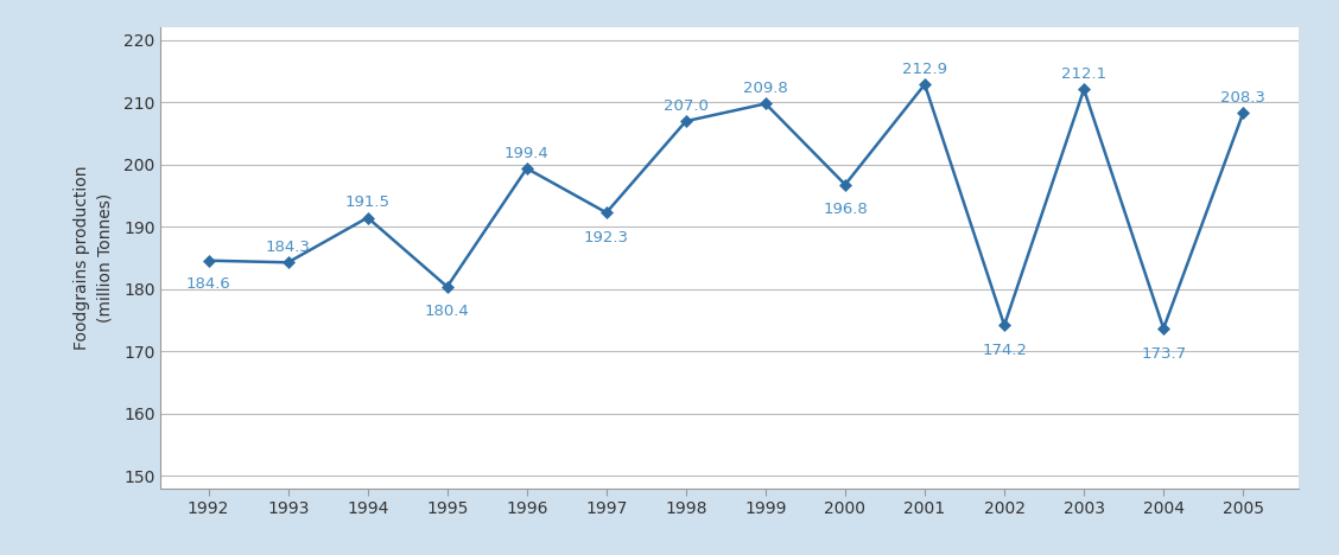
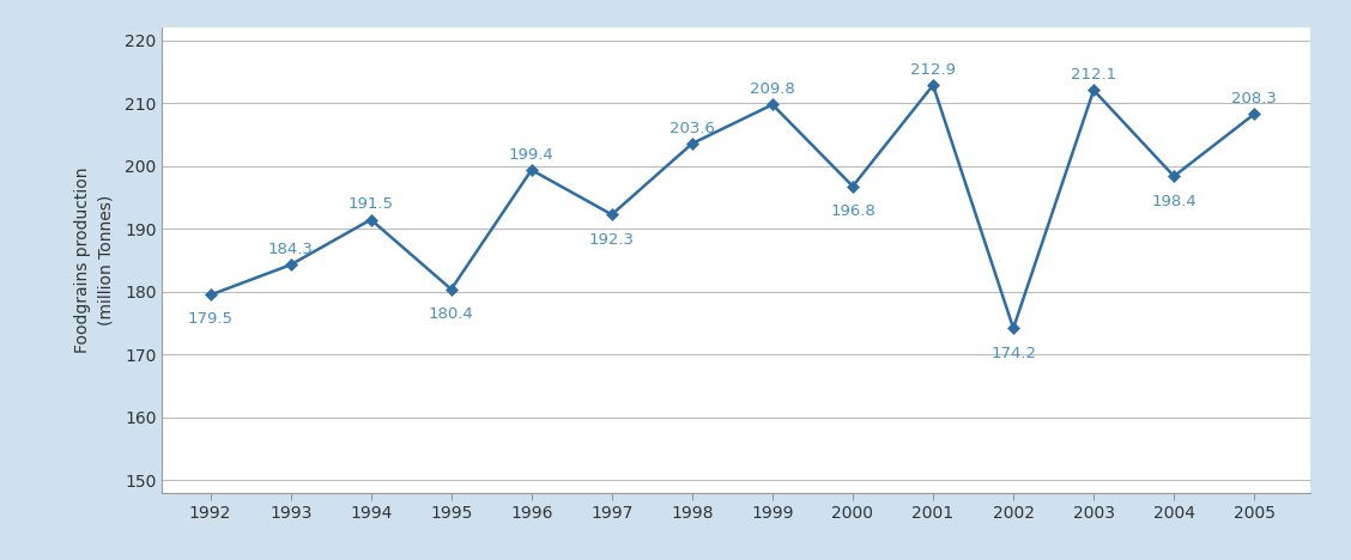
1992: 184.6 -> 179.5
1998: 207.0 -> 203.6
2004: 173.7 -> 198.4
